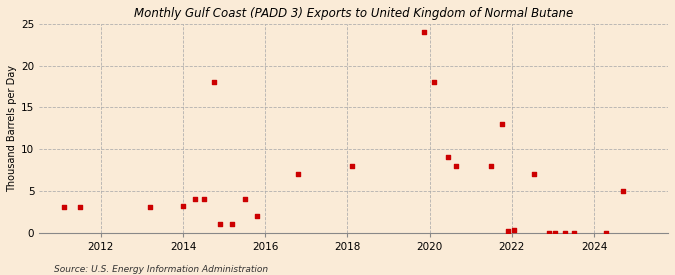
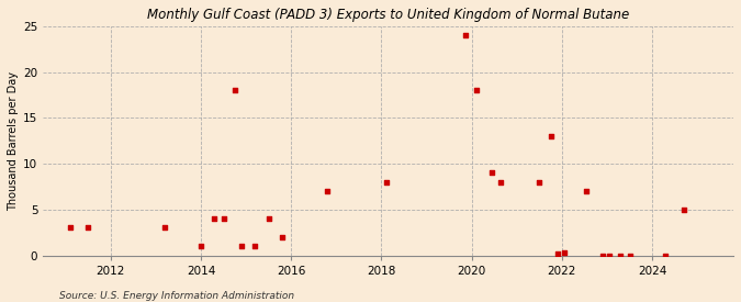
2014: 3.2 -> 1.0
